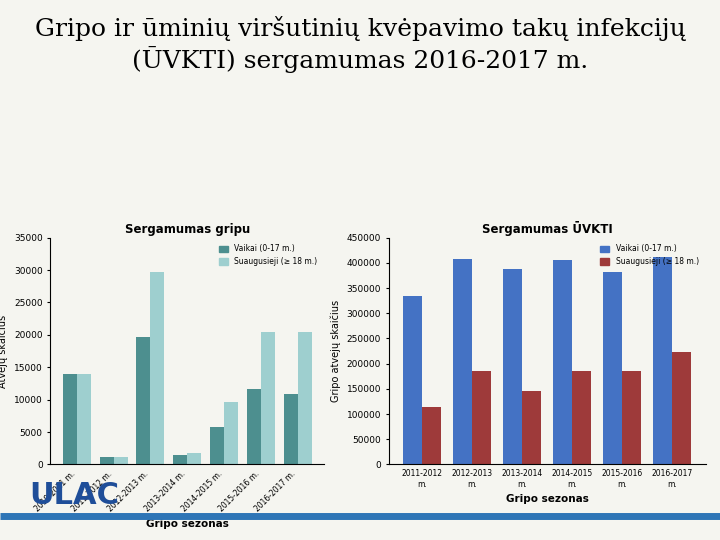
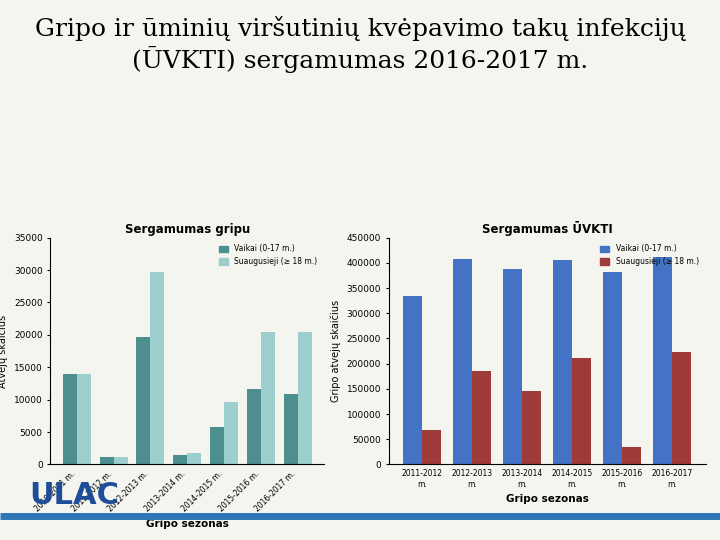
Sergamumas ŪVKTI/Suaugusieji (≥ 18 m.)/2011-2012 m.: 113000 -> 68000
Sergamumas ŪVKTI/Suaugusieji (≥ 18 m.)/2014-2015 m.: 185000 -> 212000
Sergamumas ŪVKTI/Suaugusieji (≥ 18 m.)/2015-2016 m.: 185000 -> 34000
